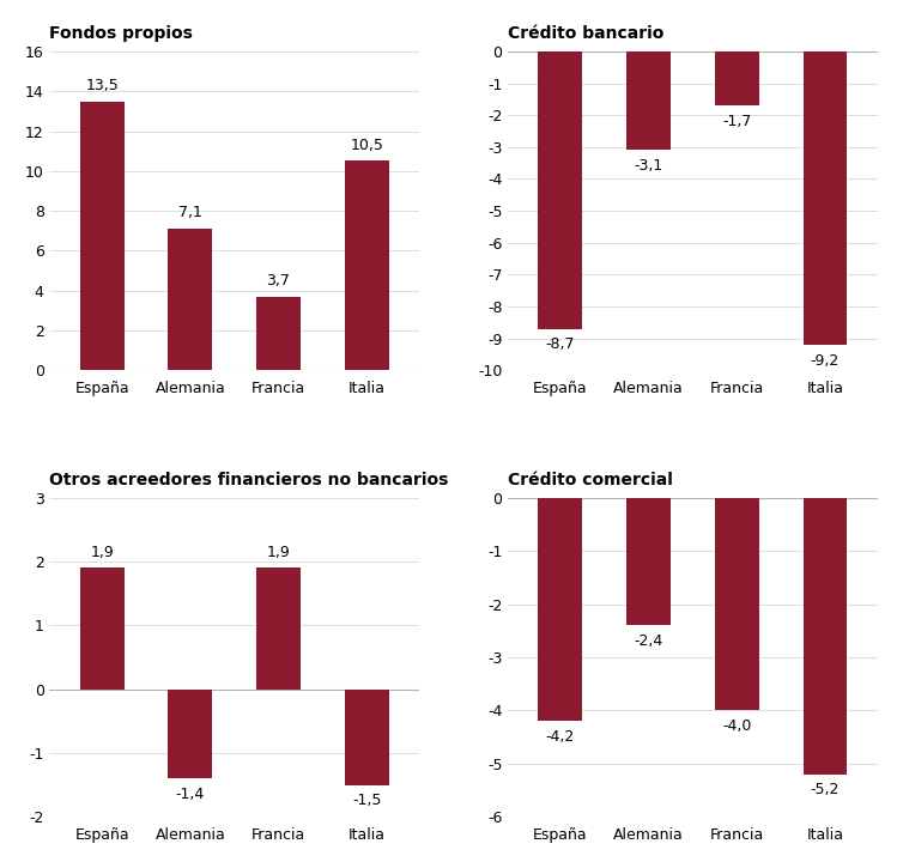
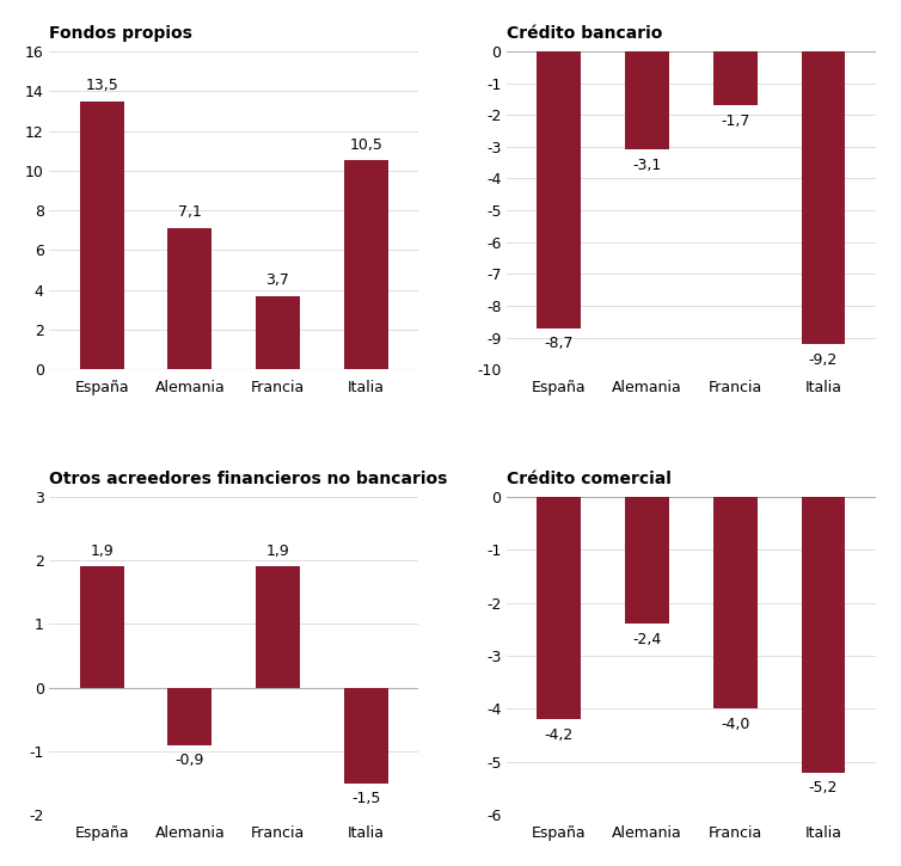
Otros acreedores financieros no bancarios/Alemania: -1,4 -> -0,9
